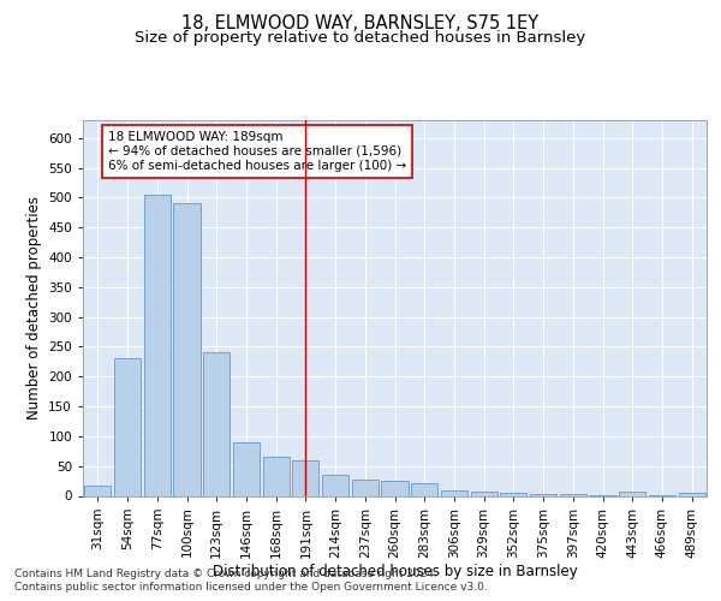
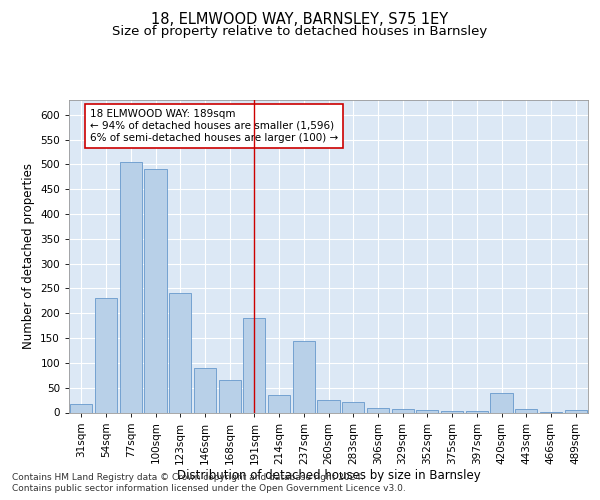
191sqm: 60 -> 190
237sqm: 27 -> 145
420sqm: 2 -> 40
